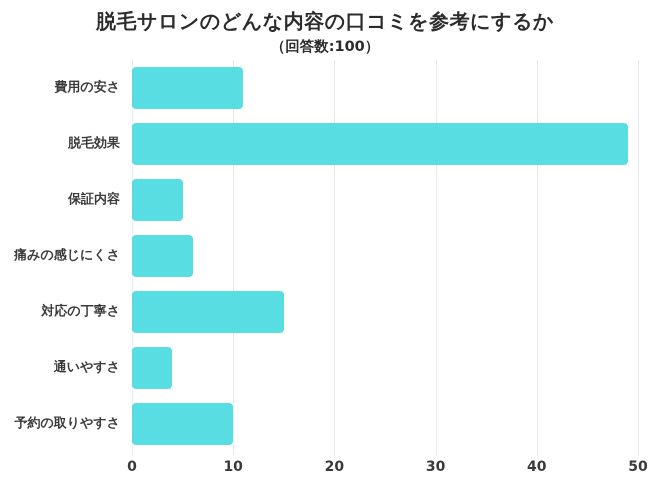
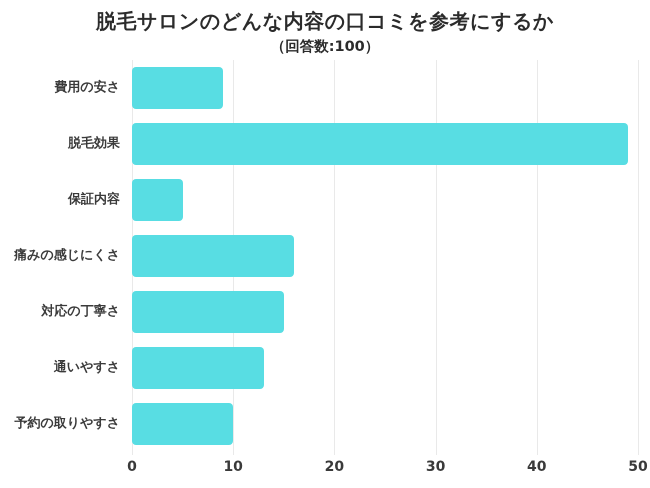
費用の安さ: 11 -> 9
痛みの感じにくさ: 6 -> 16
通いやすさ: 4 -> 13
